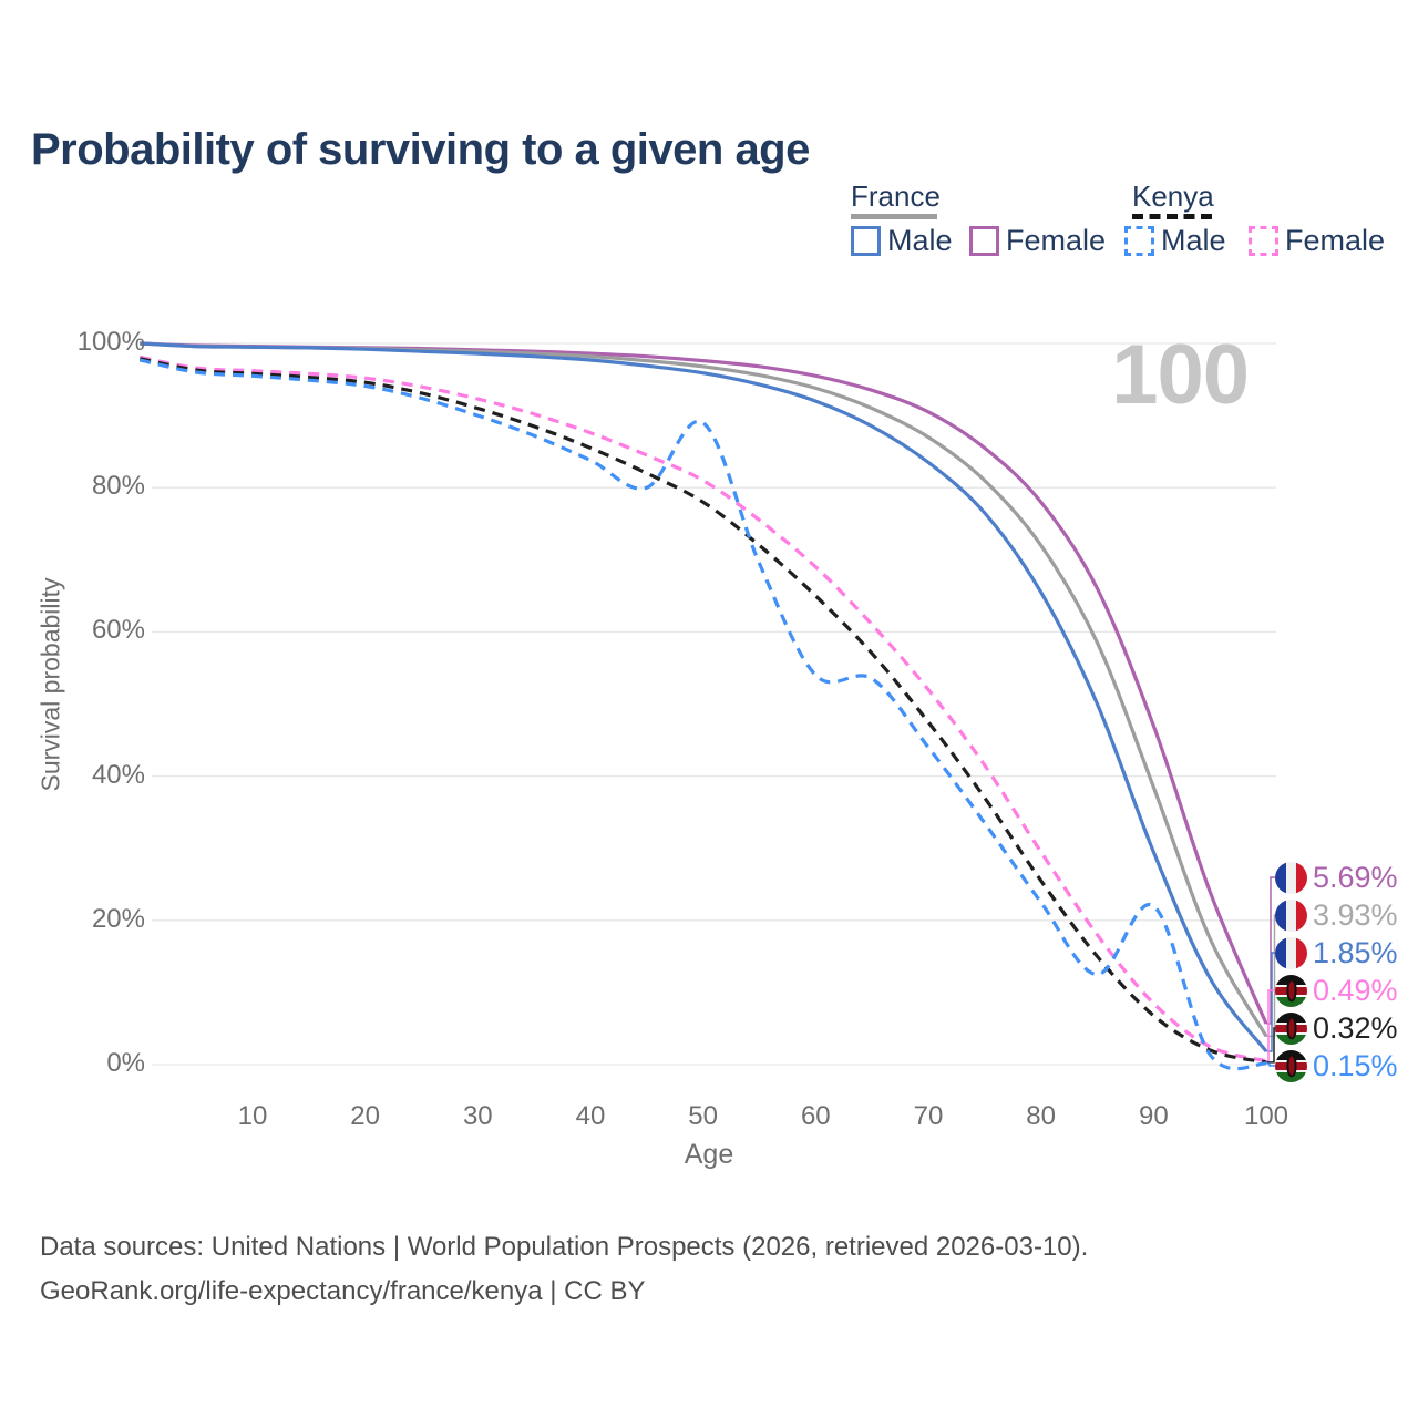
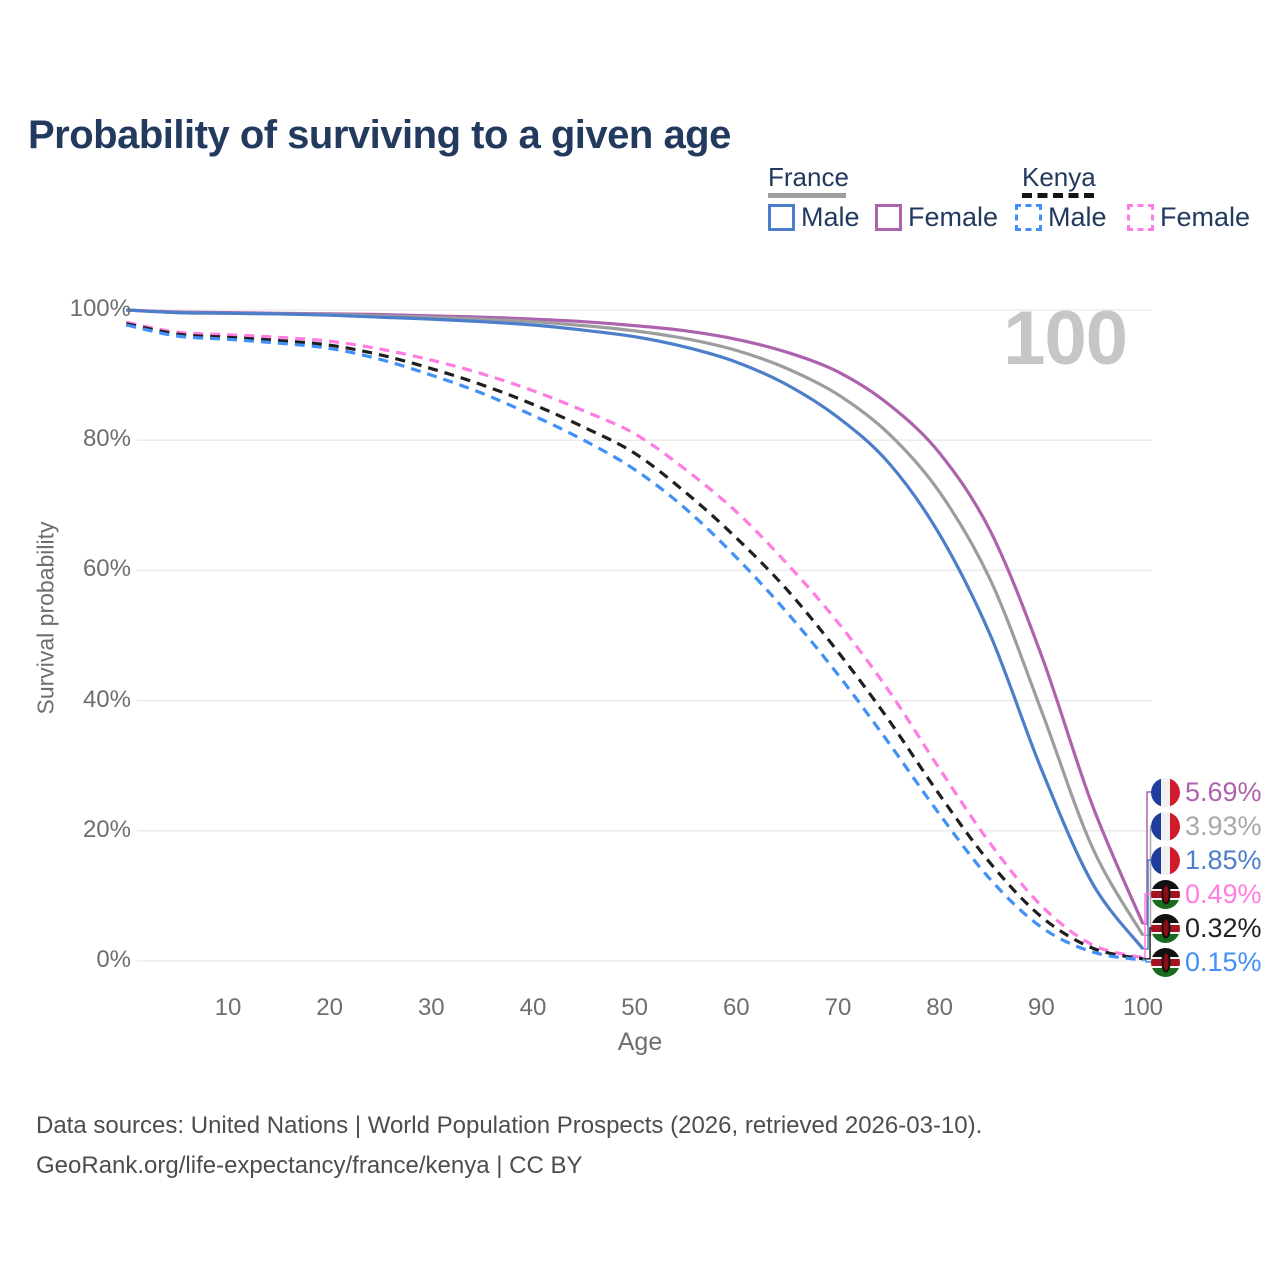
Kenya Male/50: 89% -> 76%
Kenya Male/60: 54% -> 62%
Kenya Male/90: 22% -> 5%
